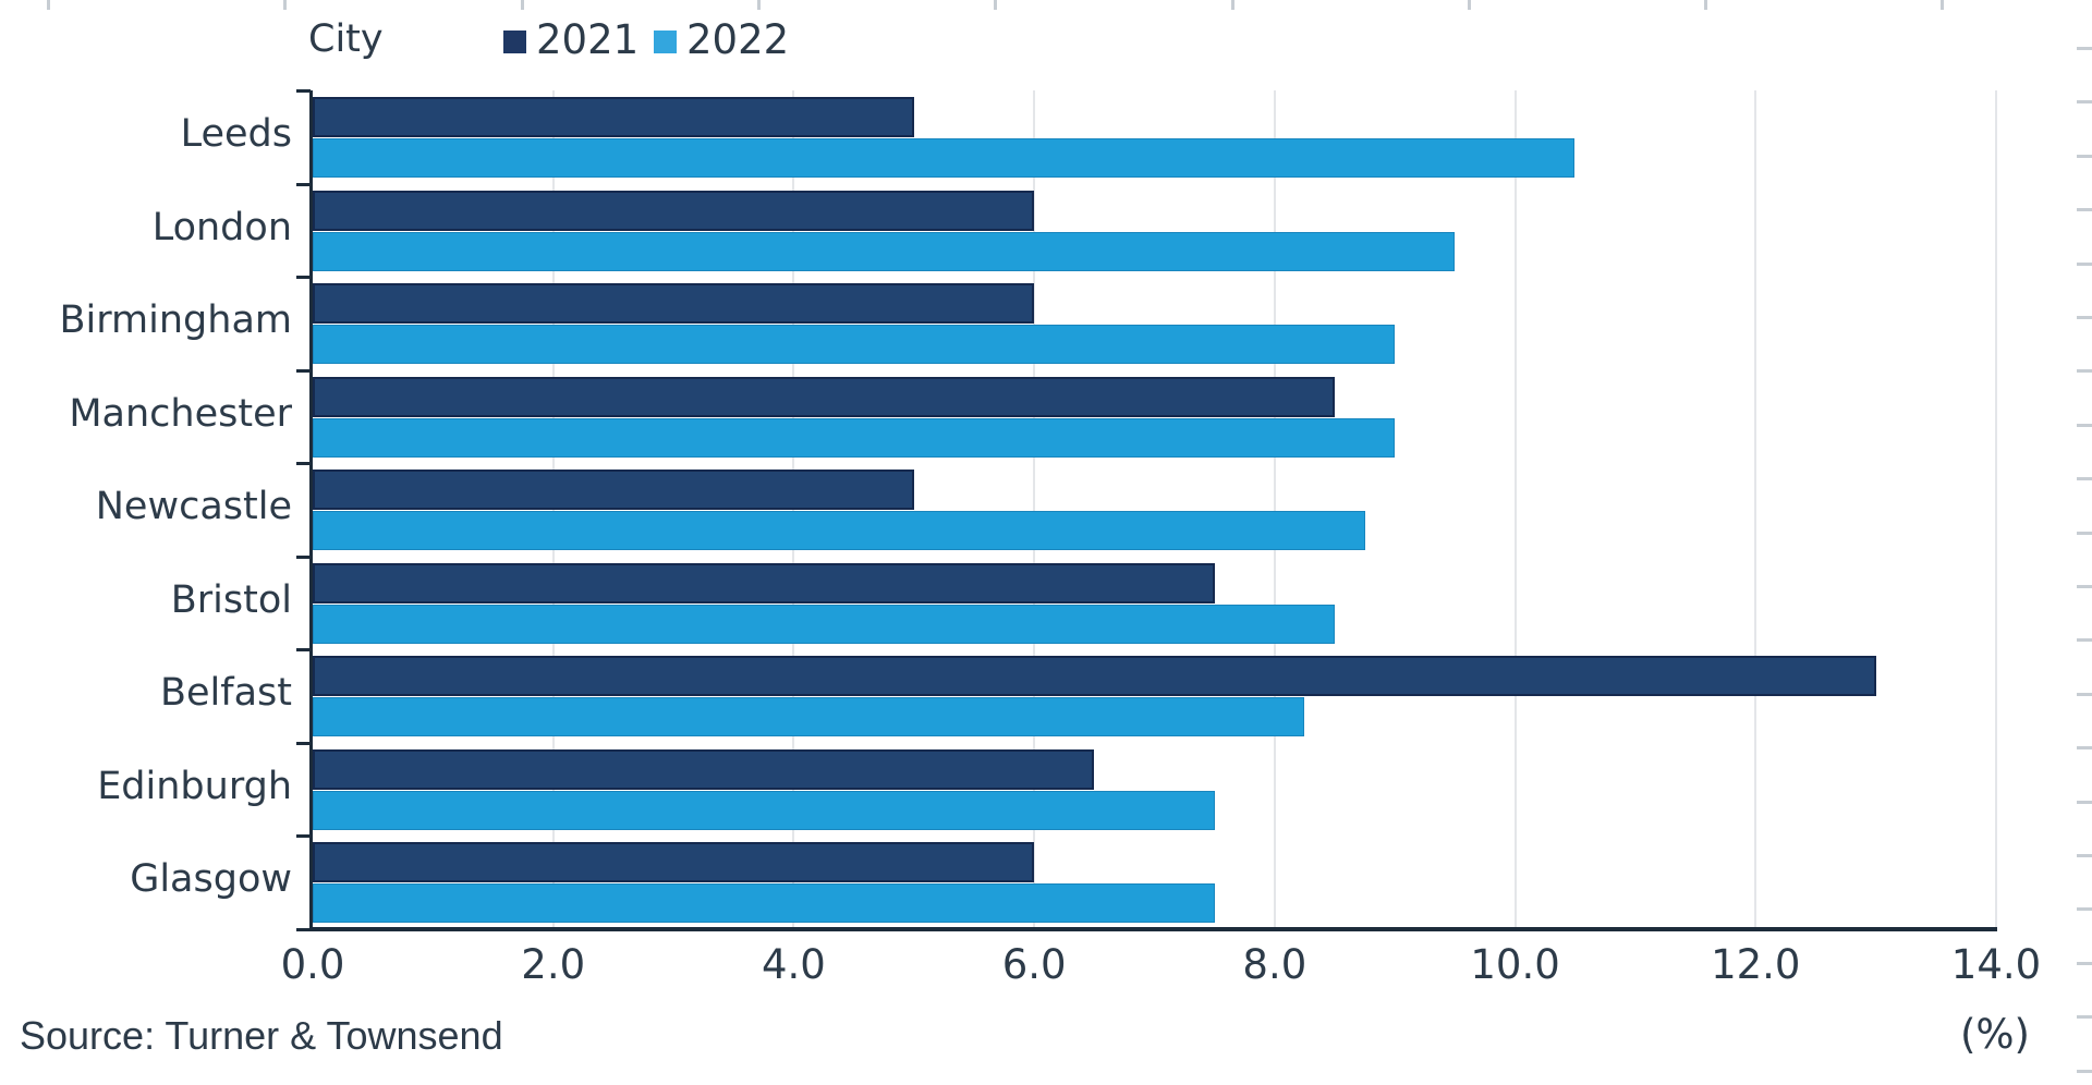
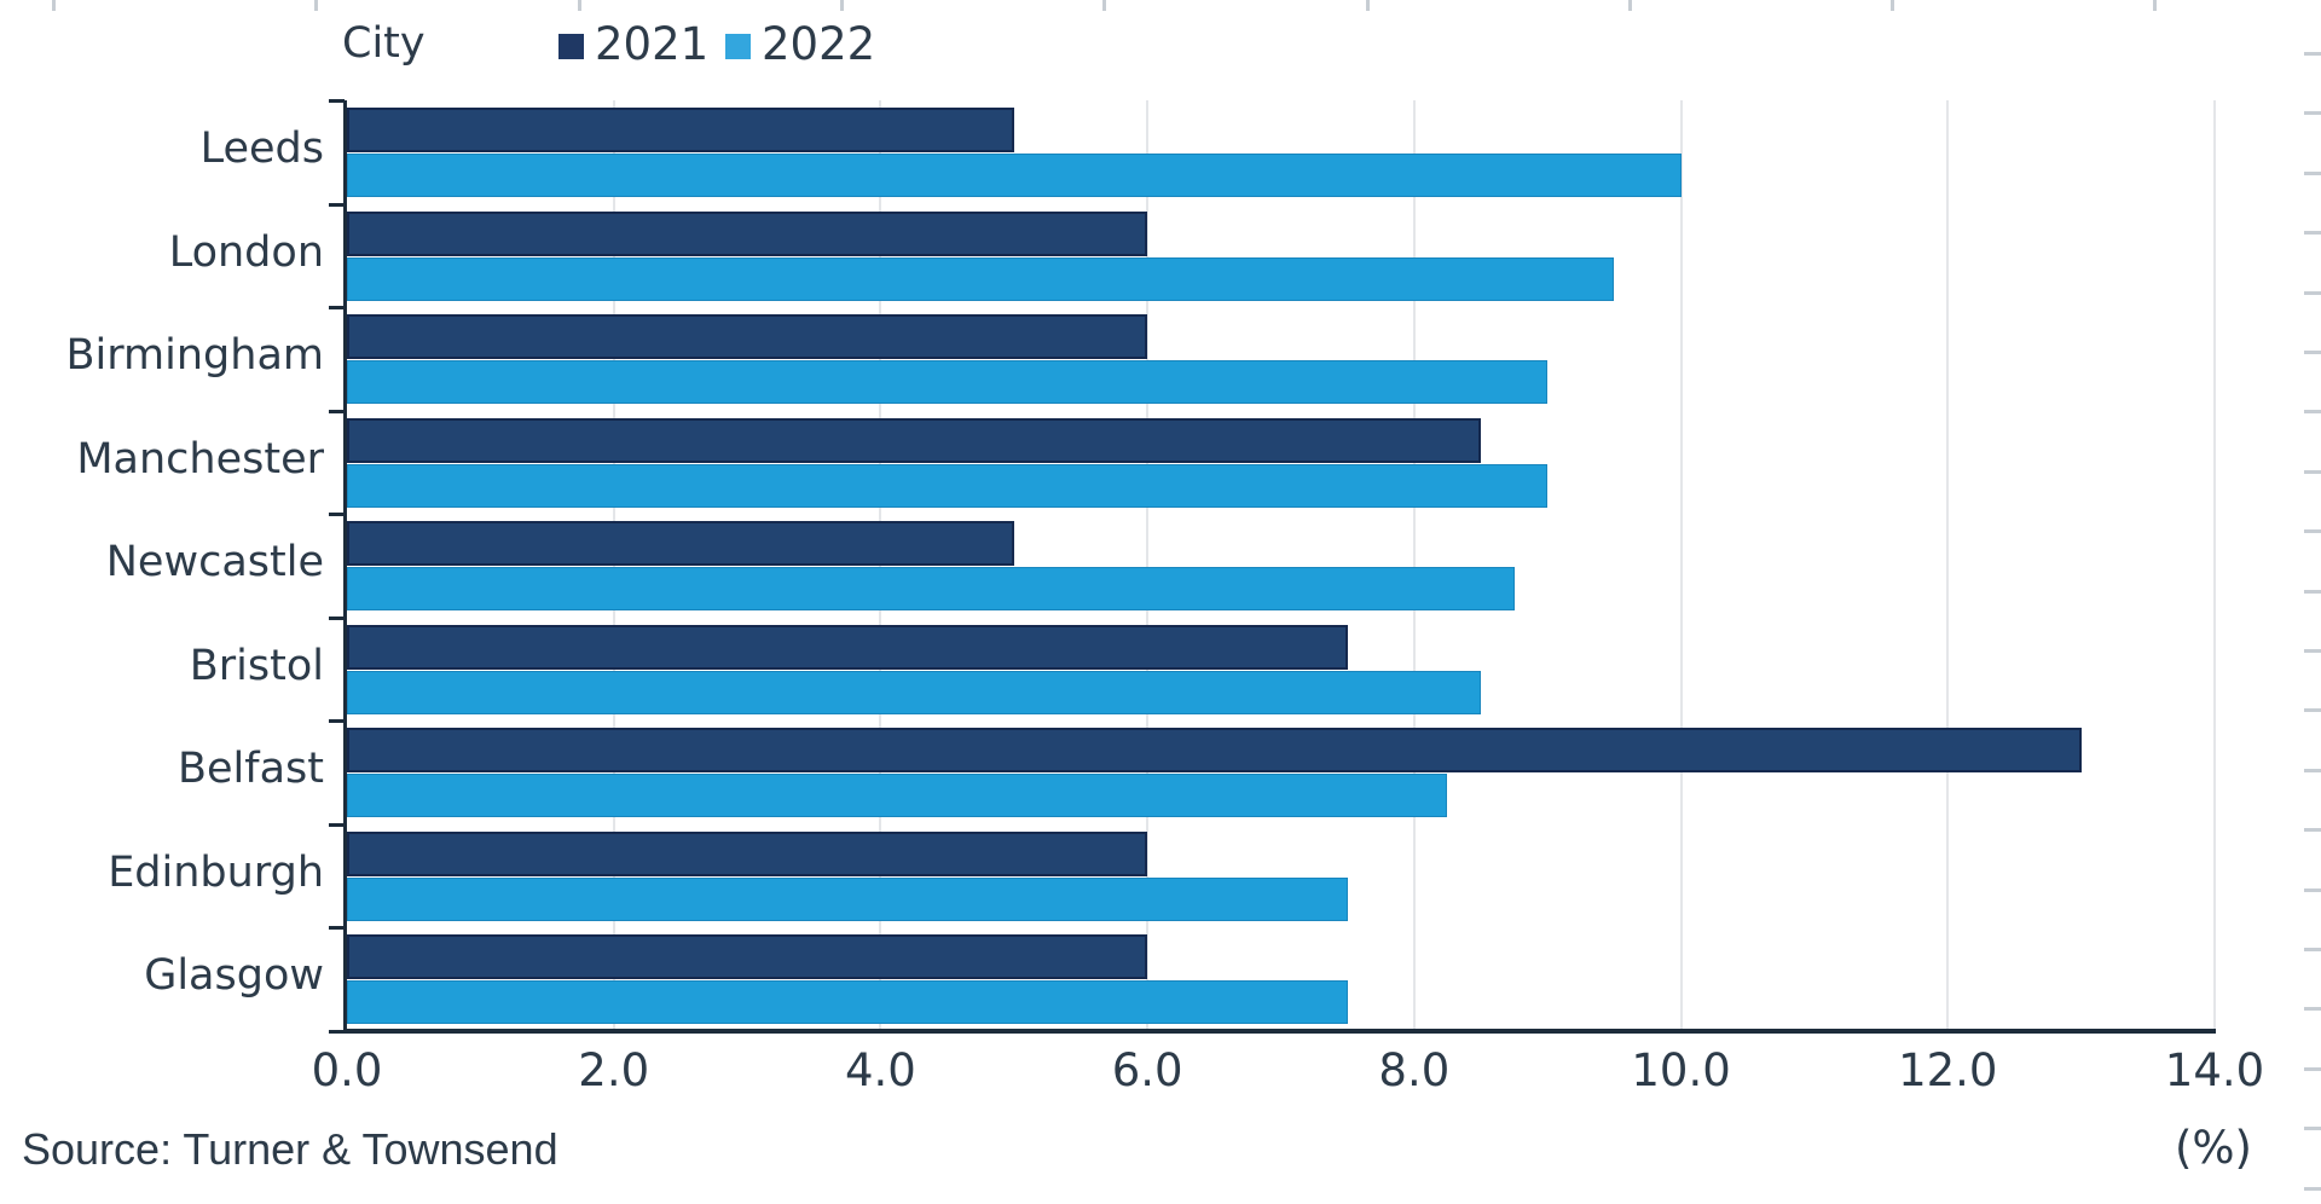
2022/Leeds: 10.49 -> 10.00
2021/Edinburgh: 6.5 -> 6.0
